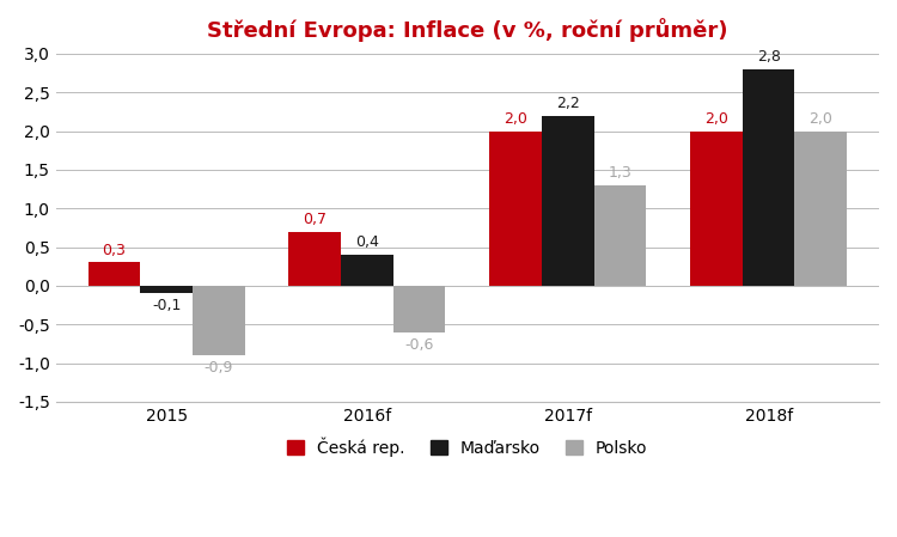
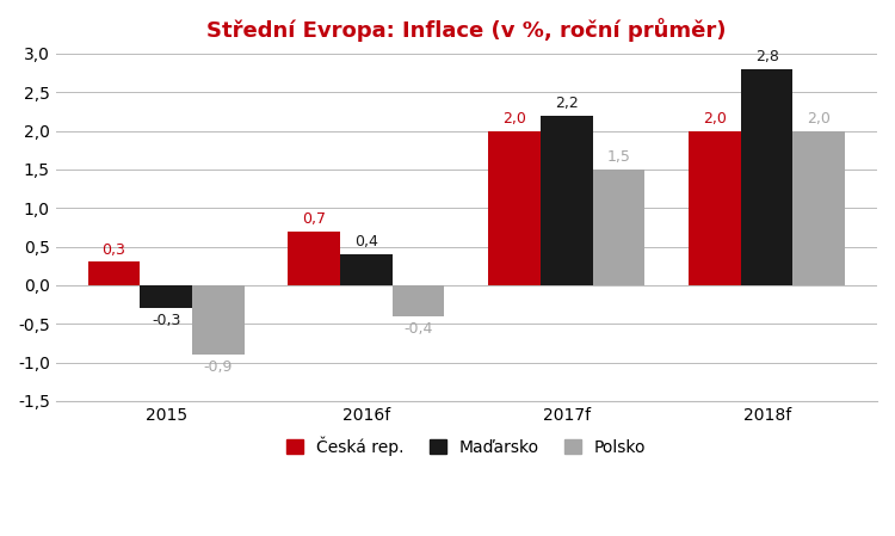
Maďarsko/2015: -0,1 -> -0,3
Polsko/2016f: -0,6 -> -0,4
Polsko/2017f: 1,3 -> 1,5
